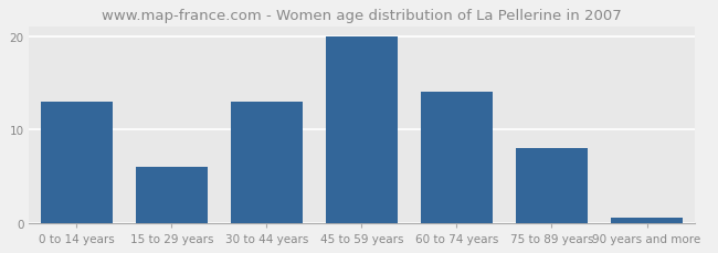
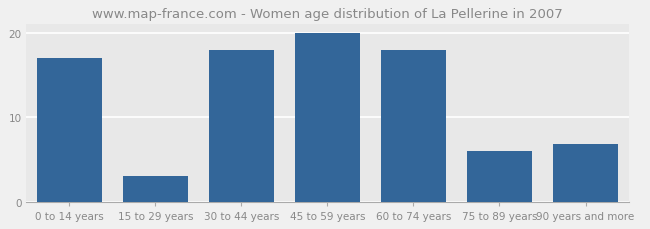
0 to 14 years: 13.0 -> 17.0
15 to 29 years: 6.0 -> 3.0
30 to 44 years: 13.0 -> 18.0
60 to 74 years: 14.0 -> 18.0
75 to 89 years: 8.0 -> 6.0
90 years and more: 0.5 -> 6.8
